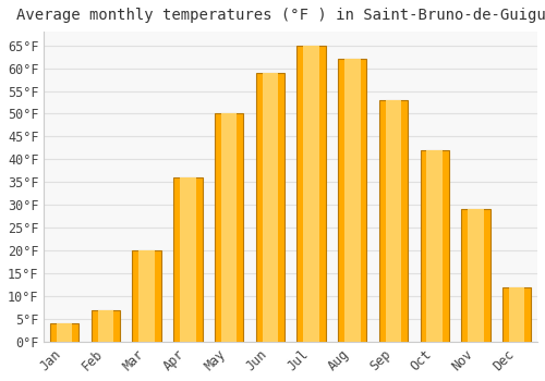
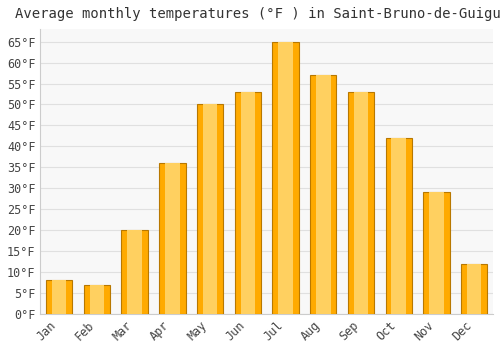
Jan: 4°F -> 8°F
Jun: 59°F -> 53°F
Aug: 62°F -> 57°F
